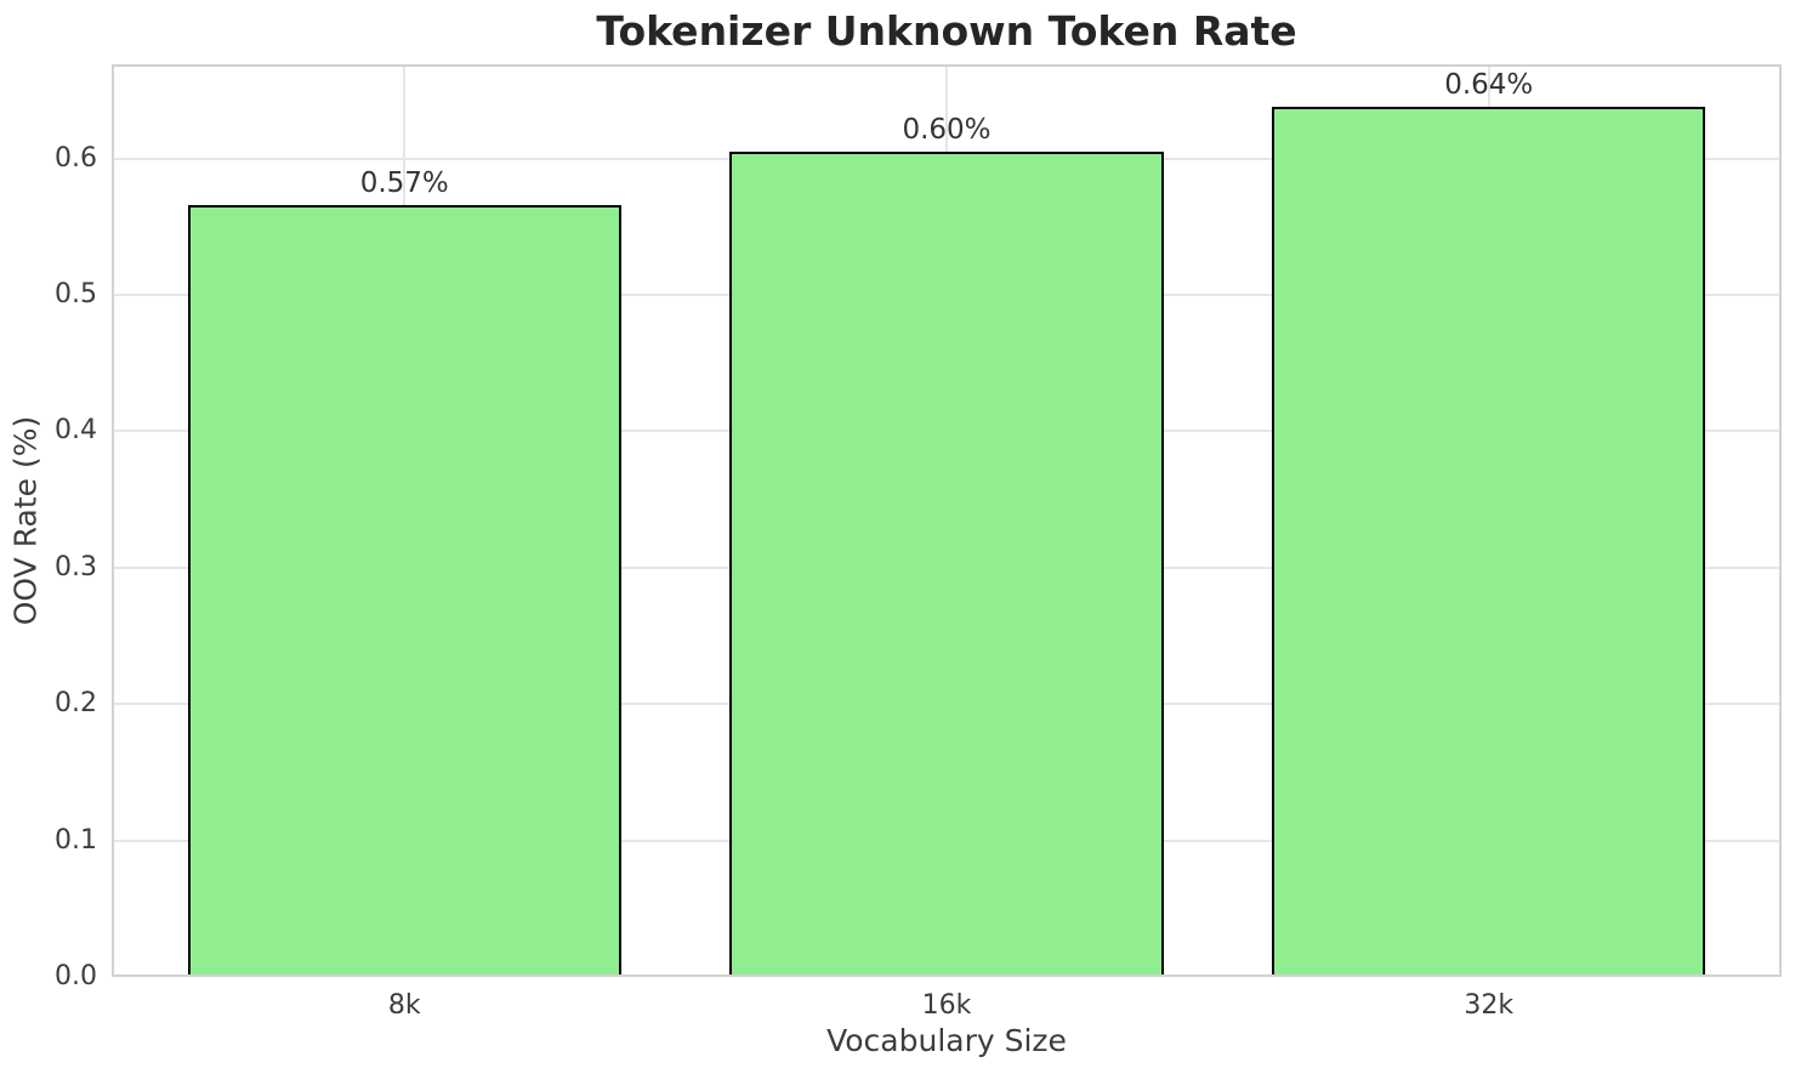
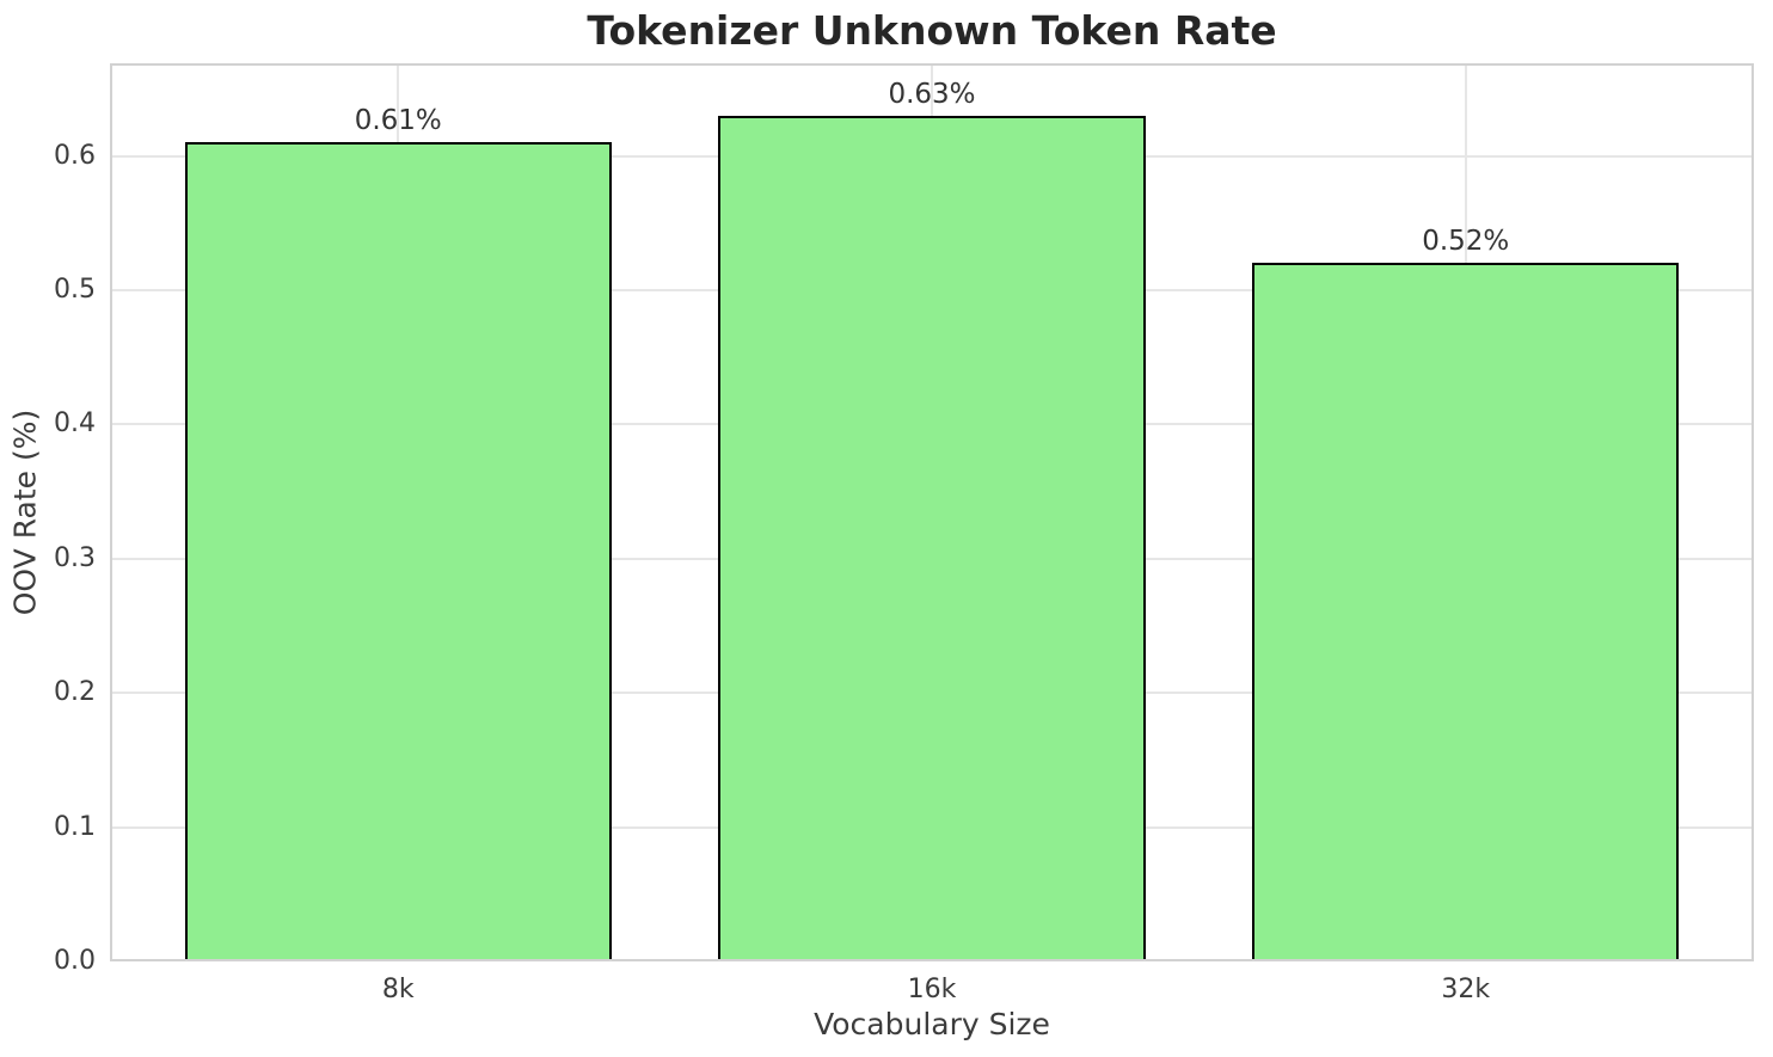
8k: 0.57% -> 0.61%
16k: 0.60% -> 0.63%
32k: 0.64% -> 0.52%
